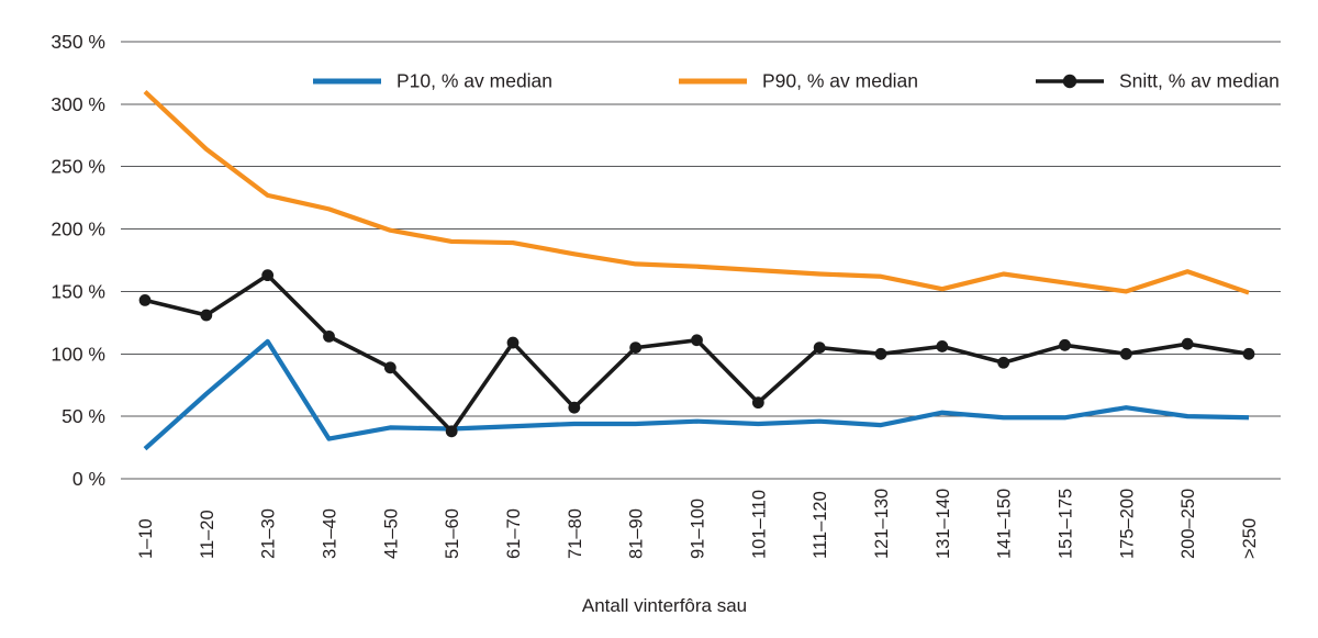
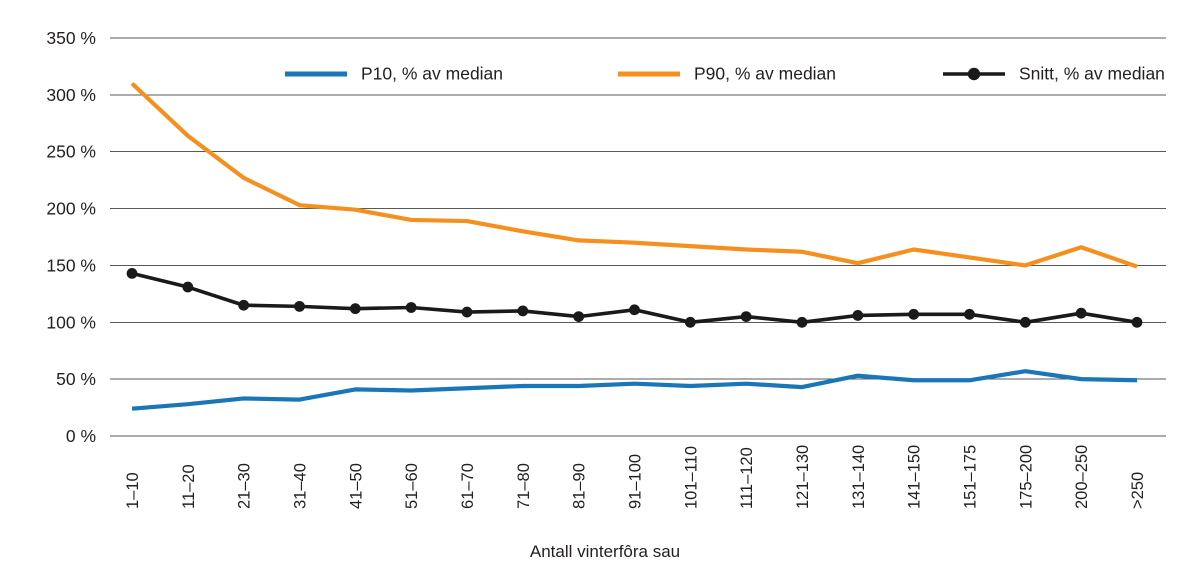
P10, % av median/11–20: 68% -> 28%
P10, % av median/21–30: 110% -> 33%
Snitt, % av median/21–30: 163% -> 115%
P90, % av median/31–40: 216% -> 203%
Snitt, % av median/41–50: 89% -> 112%
Snitt, % av median/51–60: 38% -> 113%
Snitt, % av median/71–80: 57% -> 110%
Snitt, % av median/101–110: 61% -> 100%
Snitt, % av median/141–150: 93% -> 107%
